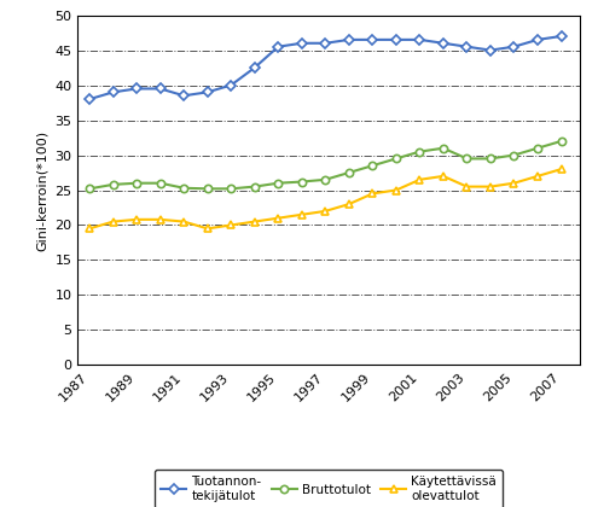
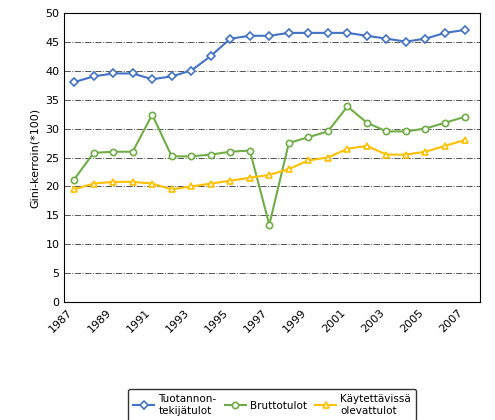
Bruttotulot/1987: 25.2 -> 21.2
Bruttotulot/1991: 25.3 -> 32.4
Bruttotulot/1997: 26.5 -> 13.4
Bruttotulot/2001: 30.5 -> 33.8
